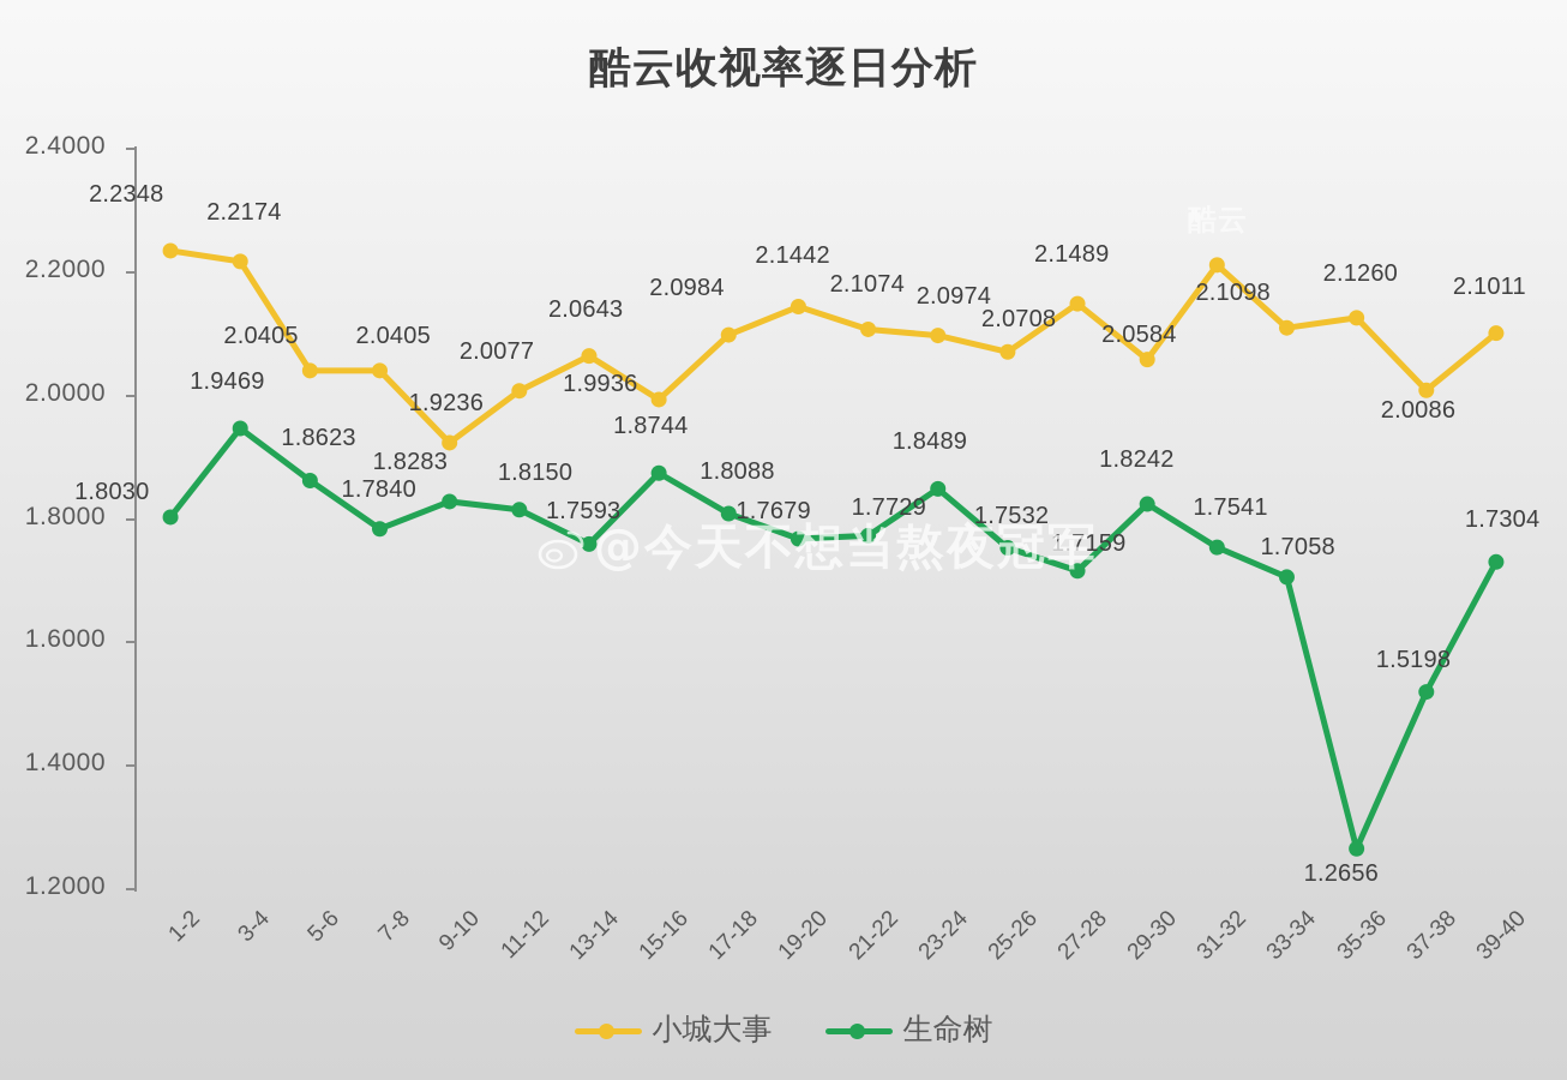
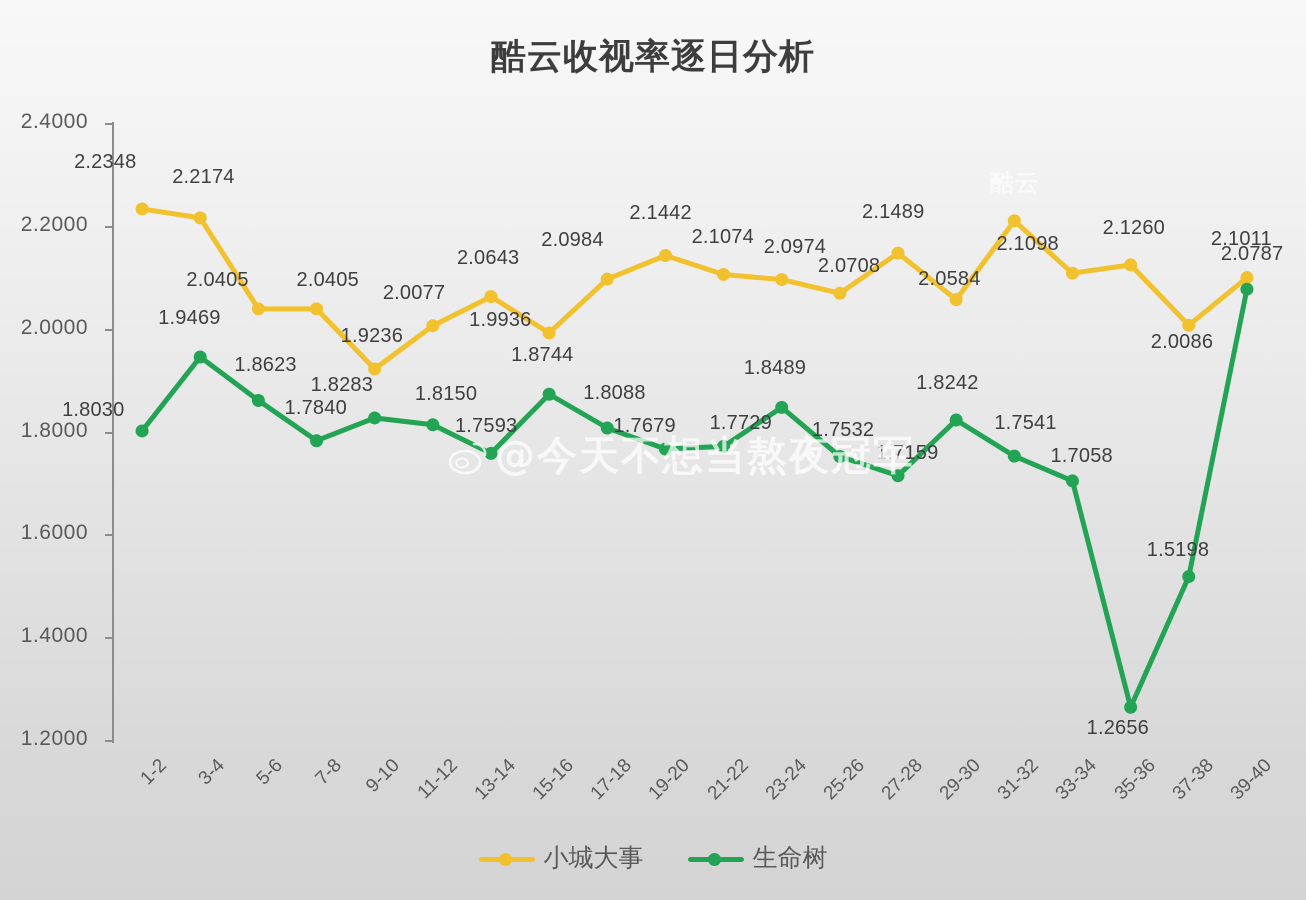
生命树/39-40: 1.7304 -> 2.0787
